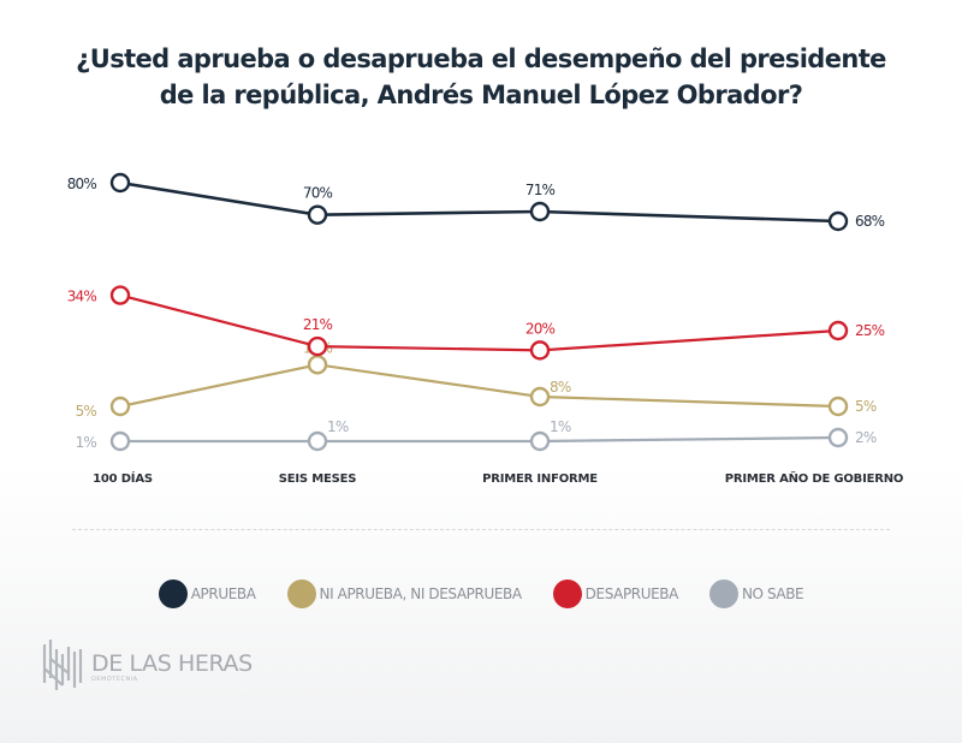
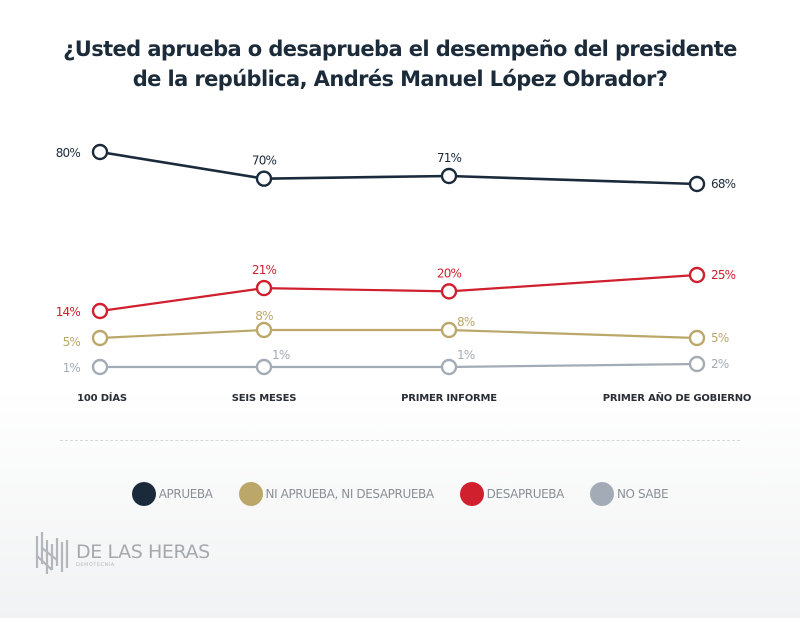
DESAPRUEBA/100 DÍAS: 34% -> 14%
NI APRUEBA, NI DESAPRUEBA/SEIS MESES: 18% -> 8%
